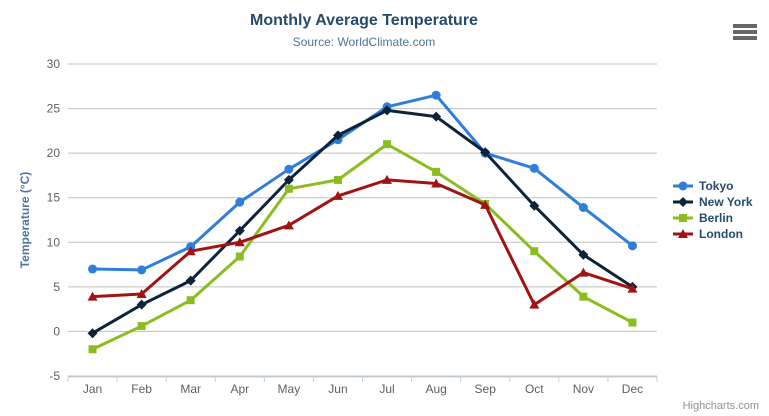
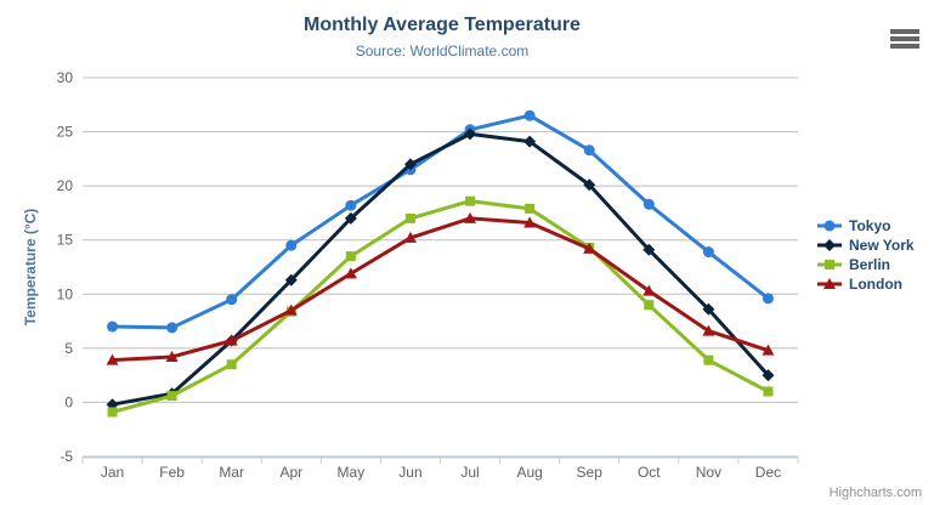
Berlin/Jan: -2 -> -1
New York/Feb: 3 -> 1
London/Mar: 9 -> 6
London/Apr: 10 -> 8
Berlin/May: 16 -> 14
Berlin/Jul: 21 -> 19
Tokyo/Sep: 20 -> 23
London/Oct: 3 -> 10
New York/Dec: 5 -> 2
